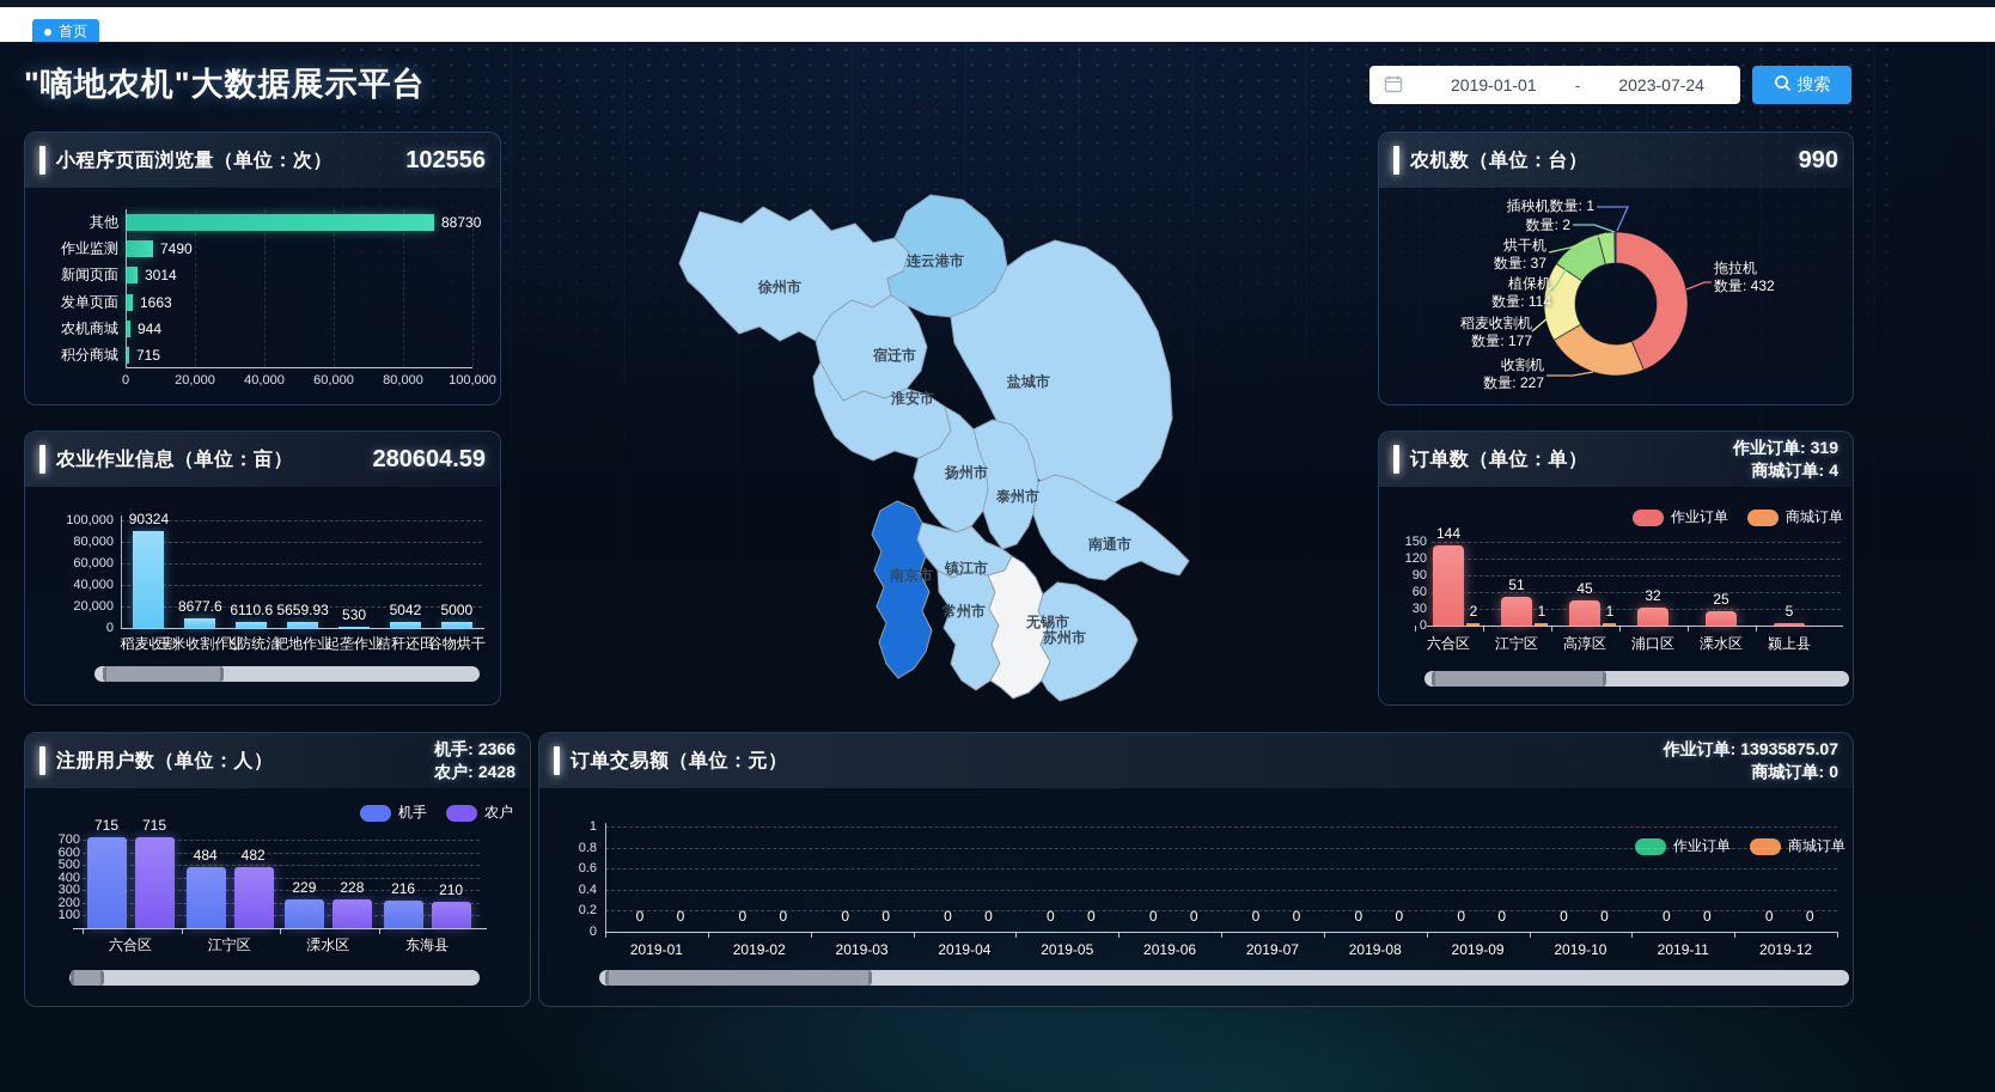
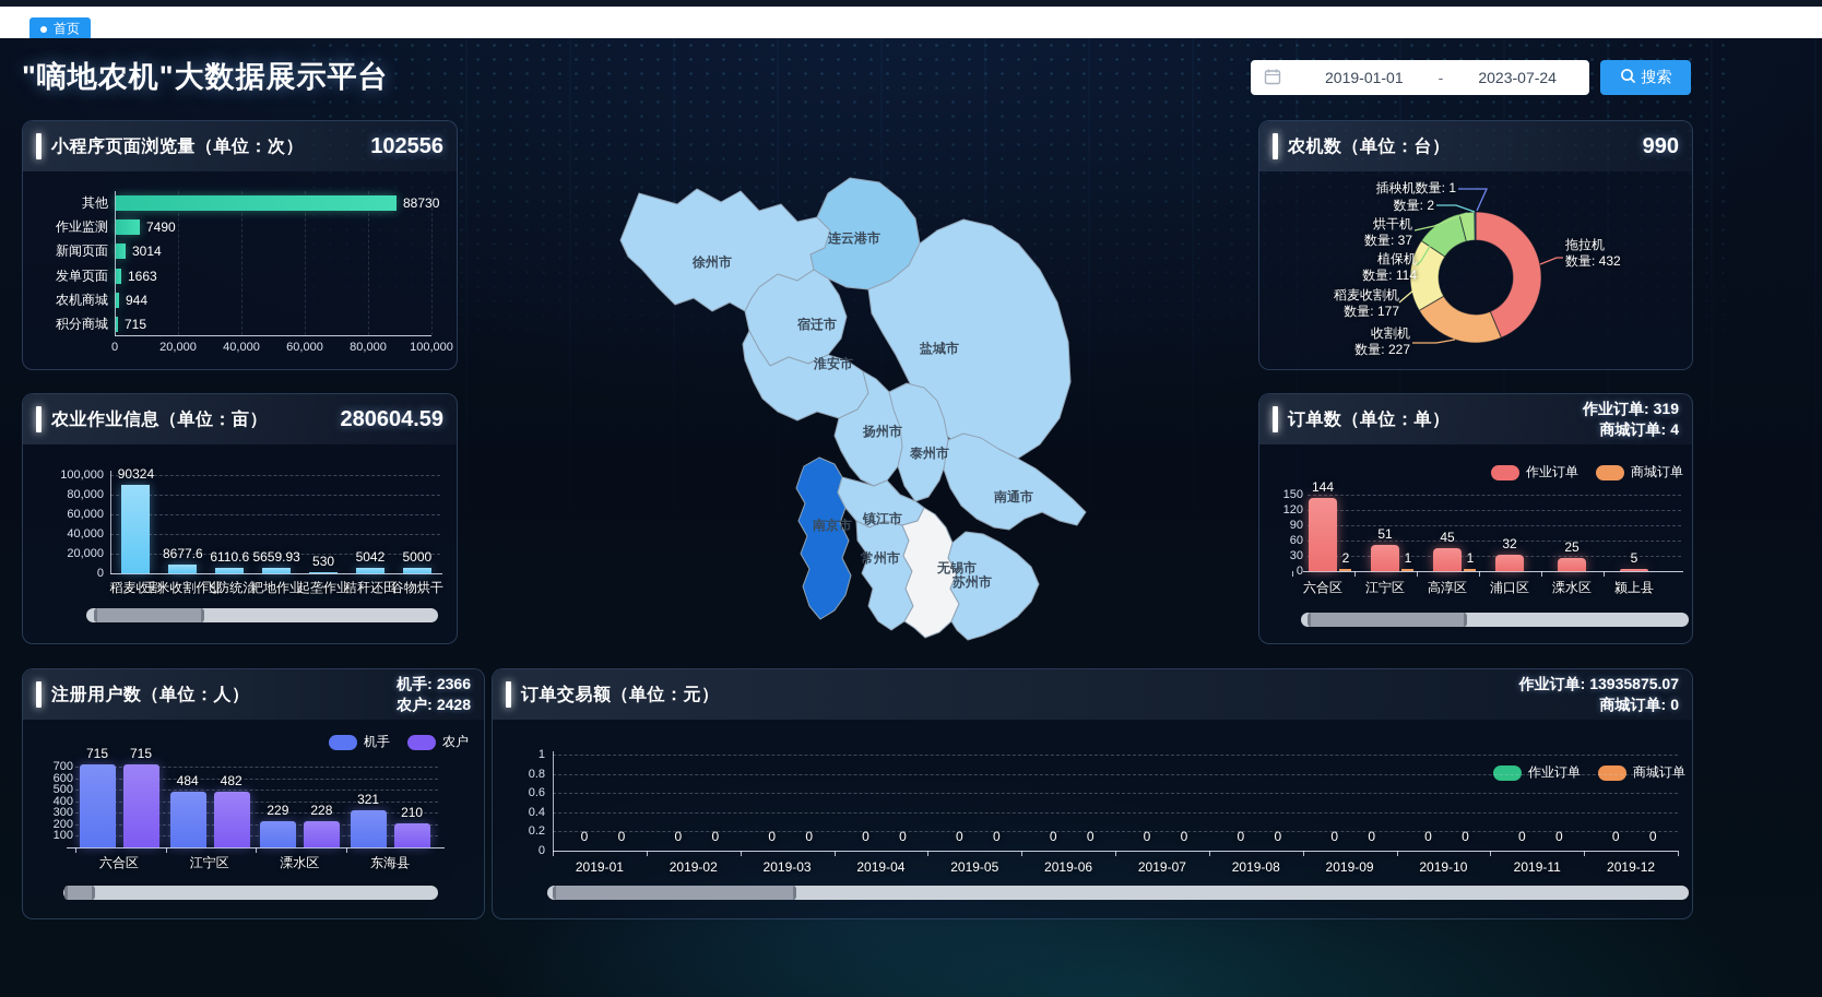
注册用户数（单位：人）/机手/东海县: 216 -> 321
